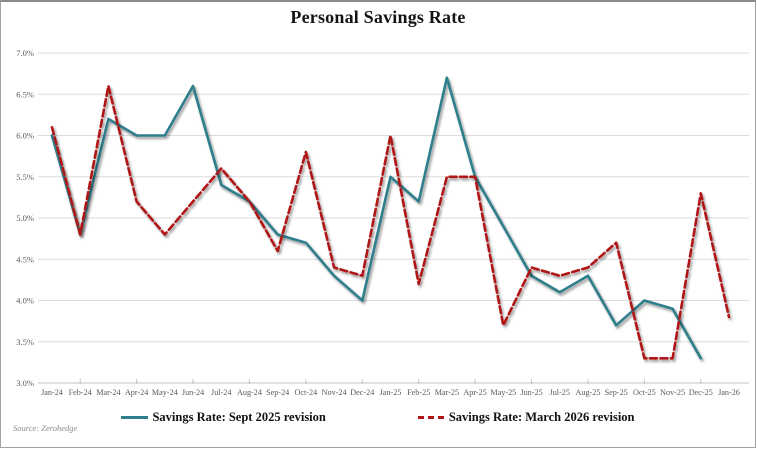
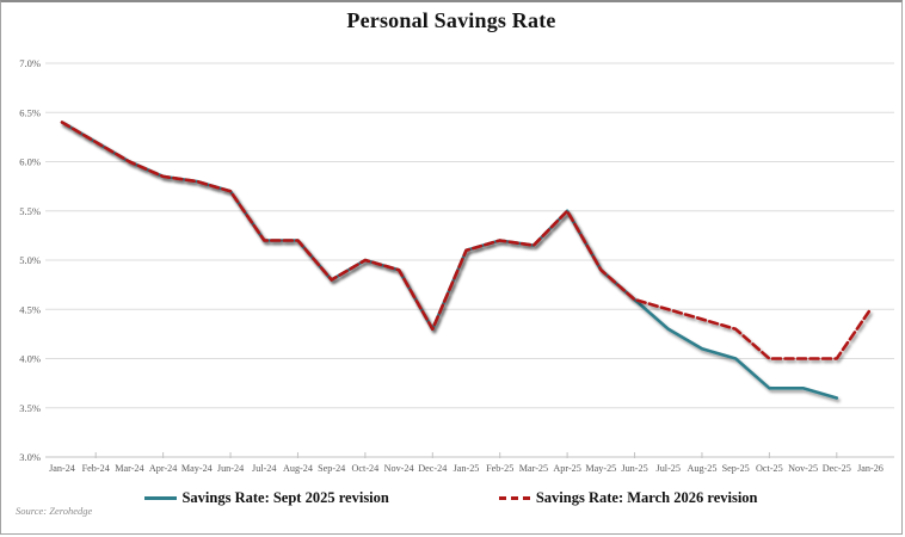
Savings Rate: Sept 2025 revision/Jan-24: 6.0% -> 6.4%
Savings Rate: March 2026 revision/Jan-24: 6.1% -> 6.4%
Savings Rate: Sept 2025 revision/Feb-24: 4.8% -> 6.2%
Savings Rate: March 2026 revision/Feb-24: 4.8% -> 6.2%
Savings Rate: Sept 2025 revision/Mar-24: 6.2% -> 6.0%
Savings Rate: March 2026 revision/Mar-24: 6.6% -> 6.0%
Savings Rate: Sept 2025 revision/Apr-24: 6.0% -> 5.8%
Savings Rate: March 2026 revision/Apr-24: 5.2% -> 5.8%
Savings Rate: Sept 2025 revision/May-24: 6.0% -> 5.8%
Savings Rate: March 2026 revision/May-24: 4.8% -> 5.8%
Savings Rate: Sept 2025 revision/Jun-24: 6.6% -> 5.7%
Savings Rate: March 2026 revision/Jun-24: 5.2% -> 5.7%
Savings Rate: Sept 2025 revision/Jul-24: 5.4% -> 5.2%
Savings Rate: March 2026 revision/Jul-24: 5.6% -> 5.2%
Savings Rate: March 2026 revision/Sep-24: 4.6% -> 4.8%
Savings Rate: Sept 2025 revision/Oct-24: 4.7% -> 5.0%
Savings Rate: March 2026 revision/Oct-24: 5.8% -> 5.0%
Savings Rate: Sept 2025 revision/Nov-24: 4.3% -> 4.9%
Savings Rate: March 2026 revision/Nov-24: 4.4% -> 4.9%
Savings Rate: Sept 2025 revision/Dec-24: 4.0% -> 4.3%
Savings Rate: Sept 2025 revision/Jan-25: 5.5% -> 5.1%
Savings Rate: March 2026 revision/Jan-25: 6.0% -> 5.1%
Savings Rate: March 2026 revision/Feb-25: 4.2% -> 5.2%
Savings Rate: Sept 2025 revision/Mar-25: 6.7% -> 5.2%
Savings Rate: March 2026 revision/Mar-25: 5.5% -> 5.2%
Savings Rate: March 2026 revision/May-25: 3.7% -> 4.9%
Savings Rate: Sept 2025 revision/Jun-25: 4.3% -> 4.6%
Savings Rate: March 2026 revision/Jun-25: 4.4% -> 4.6%
Savings Rate: Sept 2025 revision/Jul-25: 4.1% -> 4.3%
Savings Rate: March 2026 revision/Jul-25: 4.3% -> 4.5%
Savings Rate: Sept 2025 revision/Aug-25: 4.3% -> 4.1%
Savings Rate: Sept 2025 revision/Sep-25: 3.7% -> 4.0%
Savings Rate: March 2026 revision/Sep-25: 4.7% -> 4.3%
Savings Rate: Sept 2025 revision/Oct-25: 4.0% -> 3.7%
Savings Rate: March 2026 revision/Oct-25: 3.3% -> 4.0%
Savings Rate: Sept 2025 revision/Nov-25: 3.9% -> 3.7%
Savings Rate: March 2026 revision/Nov-25: 3.3% -> 4.0%
Savings Rate: Sept 2025 revision/Dec-25: 3.3% -> 3.6%
Savings Rate: March 2026 revision/Dec-25: 5.3% -> 4.0%
Savings Rate: March 2026 revision/Jan-26: 3.8% -> 4.5%
